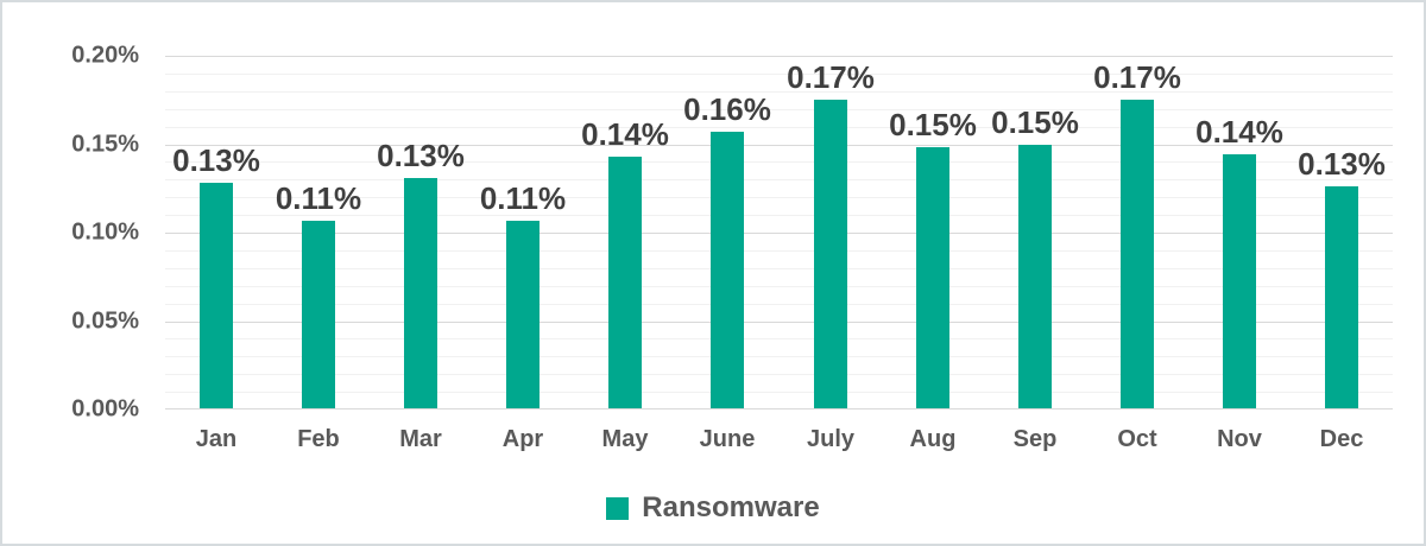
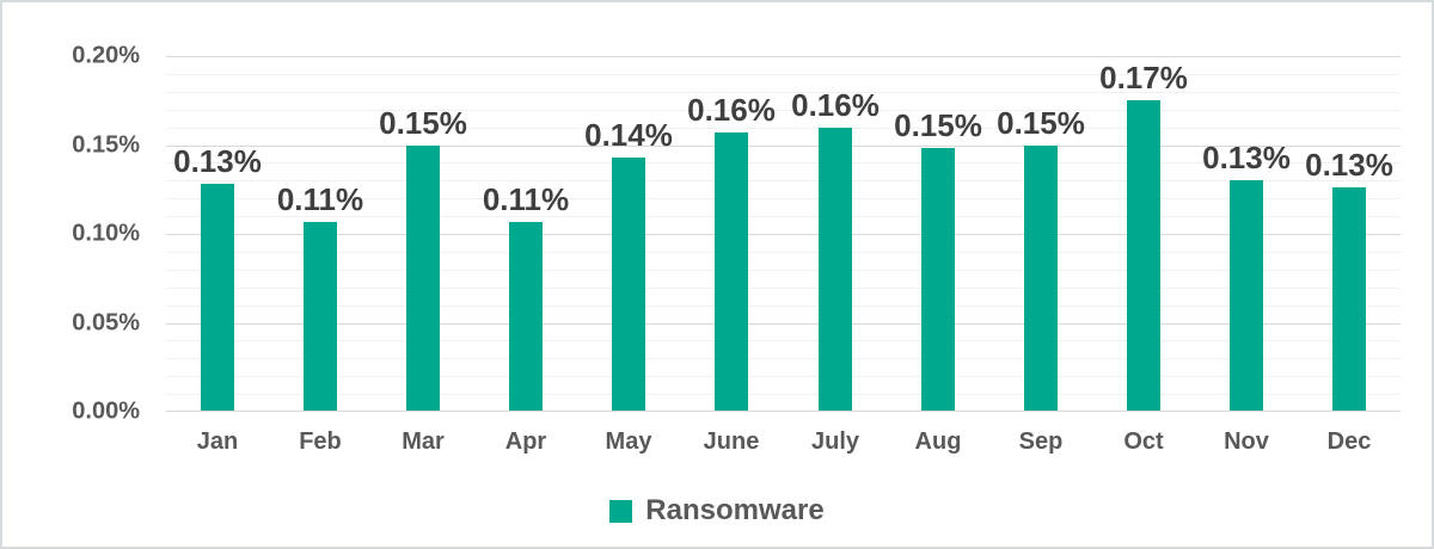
Mar: 0.13% -> 0.15%
July: 0.17% -> 0.16%
Nov: 0.14% -> 0.13%
